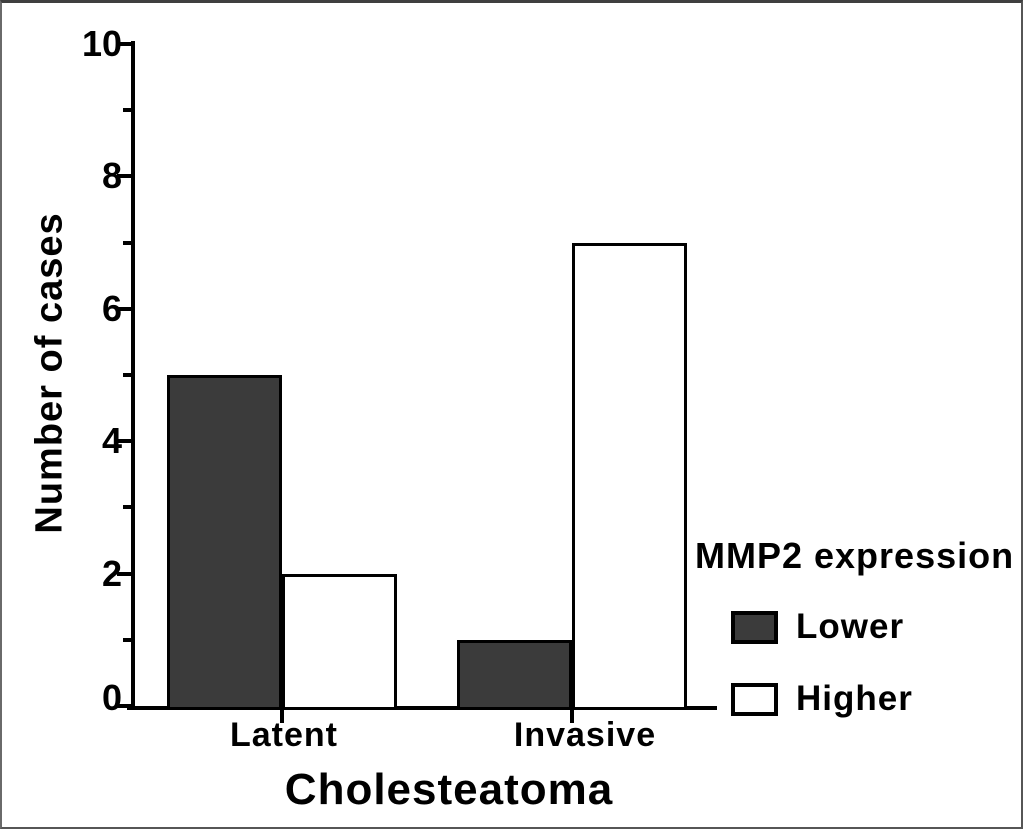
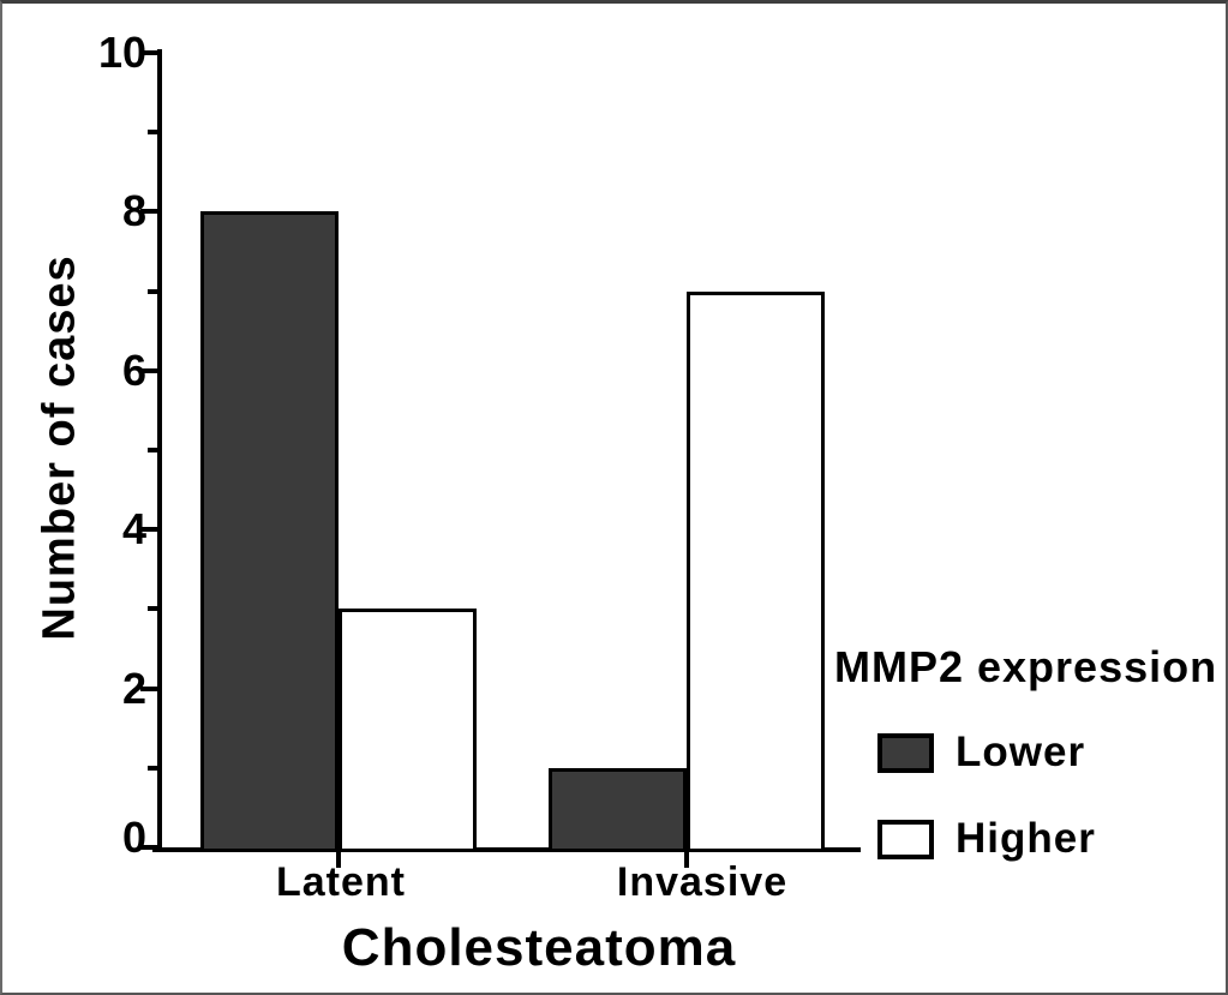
Lower/Latent: 5 -> 8
Higher/Latent: 2 -> 3
